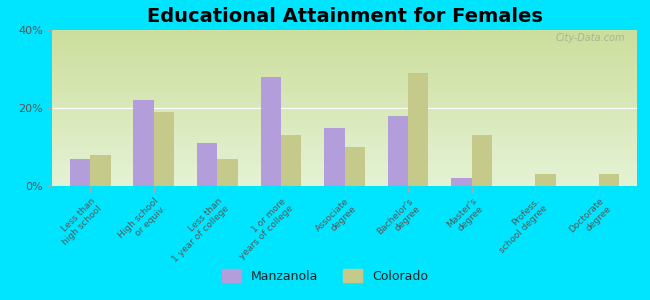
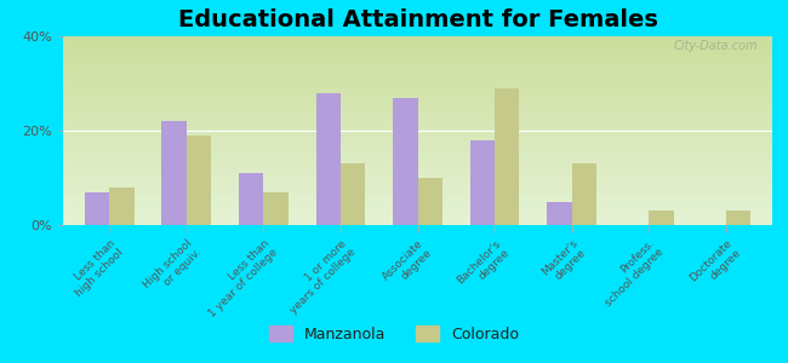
Manzanola/Associate degree: 15% -> 27%
Manzanola/Master's degree: 2% -> 5%
